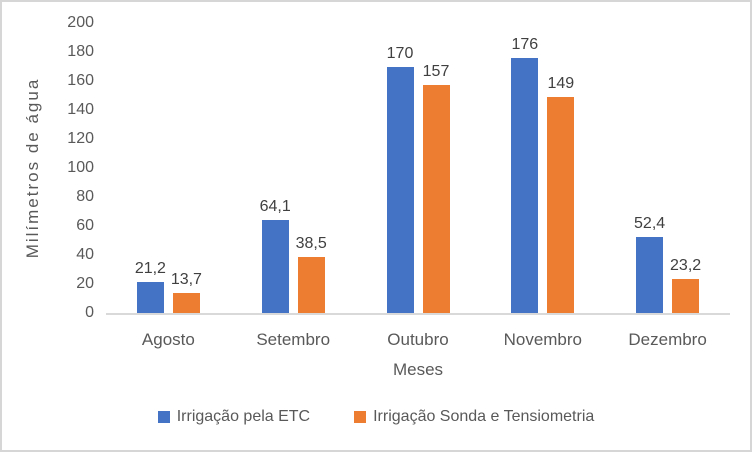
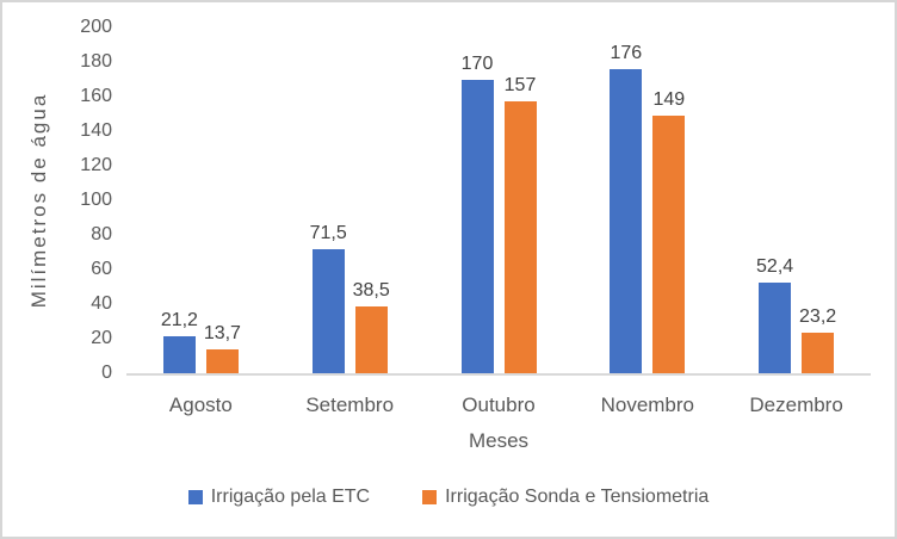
Irrigação pela ETC/Setembro: 64,1 -> 71,5
